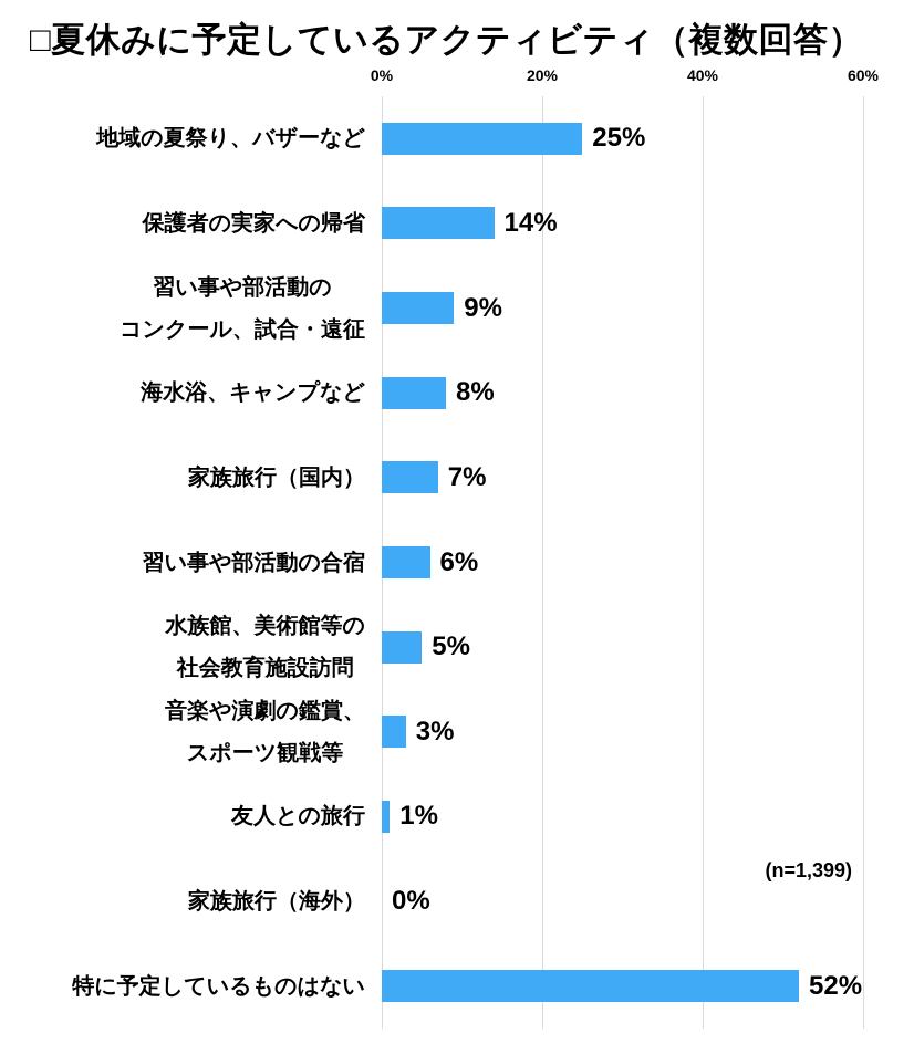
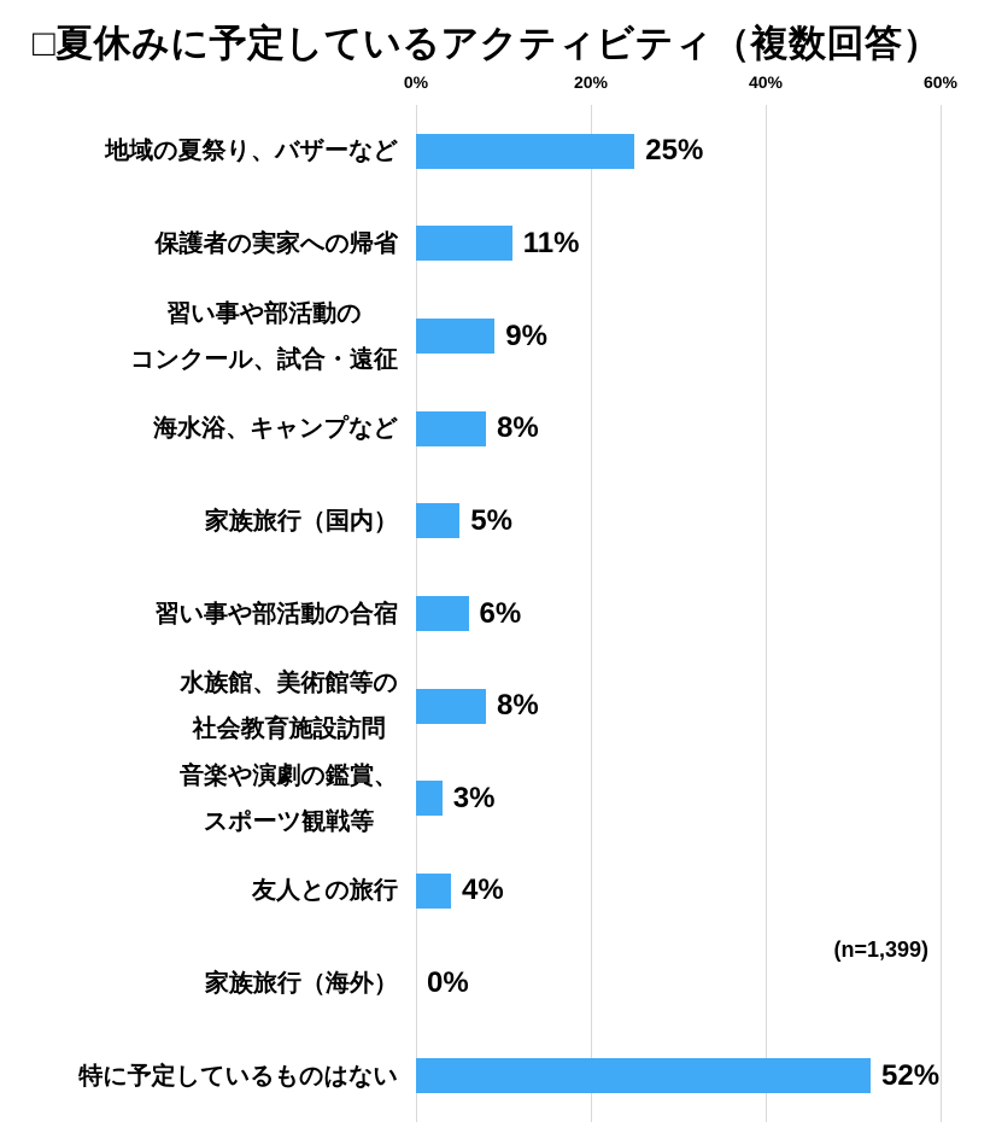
保護者の実家への帰省: 14% -> 11%
家族旅行（国内）: 7% -> 5%
水族館、美術館等の 社会教育施設訪問: 5% -> 8%
友人との旅行: 1% -> 4%
